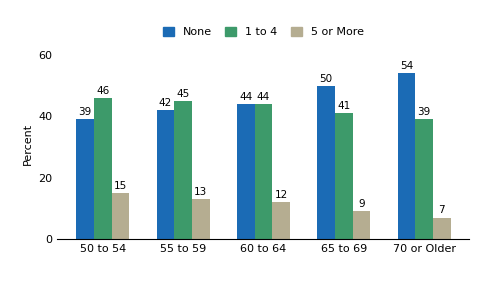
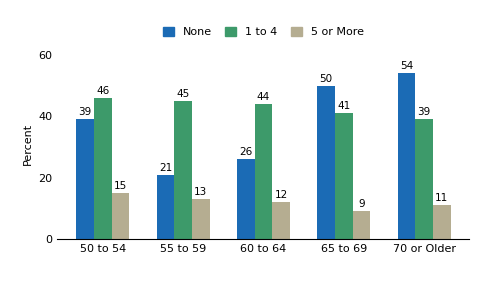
None/55 to 59: 42 -> 21
None/60 to 64: 44 -> 26
5 or More/70 or Older: 7 -> 11
